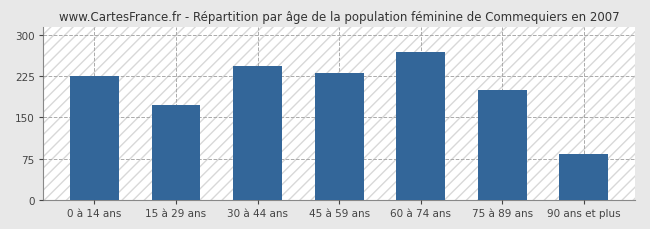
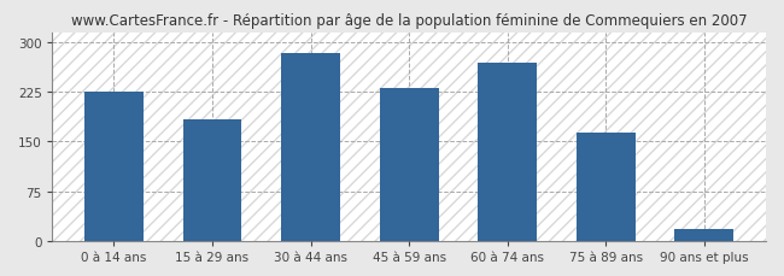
15 à 29 ans: 172 -> 183
30 à 44 ans: 244 -> 283
75 à 89 ans: 200 -> 163
90 ans et plus: 84 -> 18
